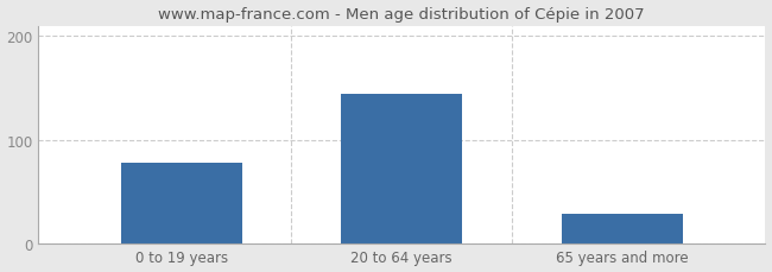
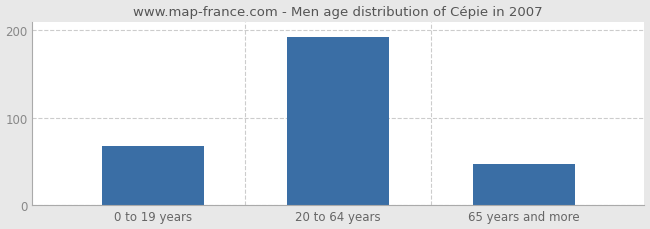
0 to 19 years: 78 -> 68
20 to 64 years: 144 -> 192
65 years and more: 28 -> 47
